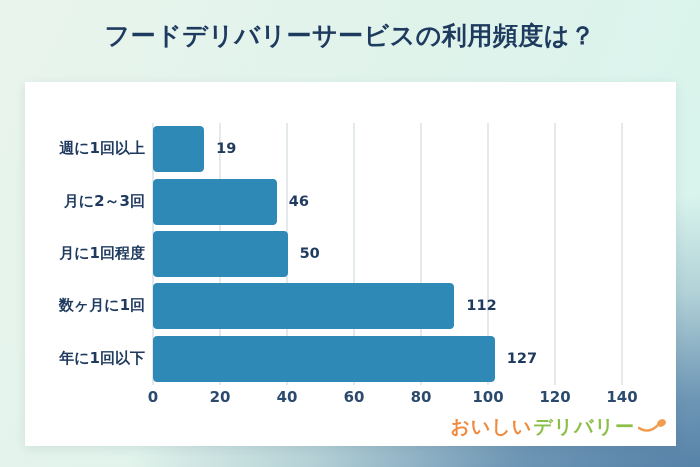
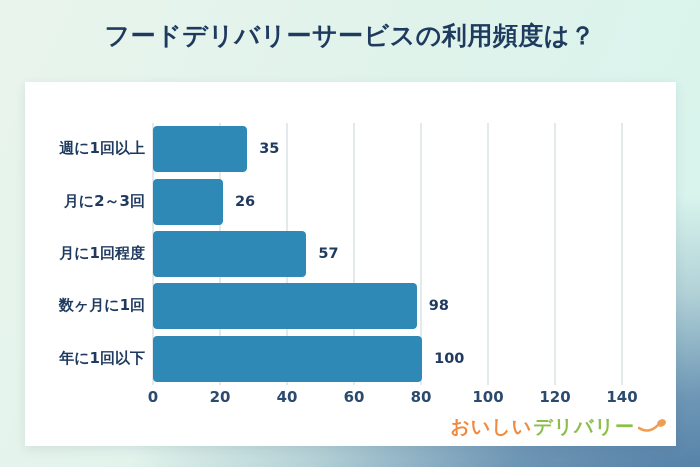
週に1回以上: 19 -> 35
月に2～3回: 46 -> 26
月に1回程度: 50 -> 57
数ヶ月に1回: 112 -> 98
年に1回以下: 127 -> 100
